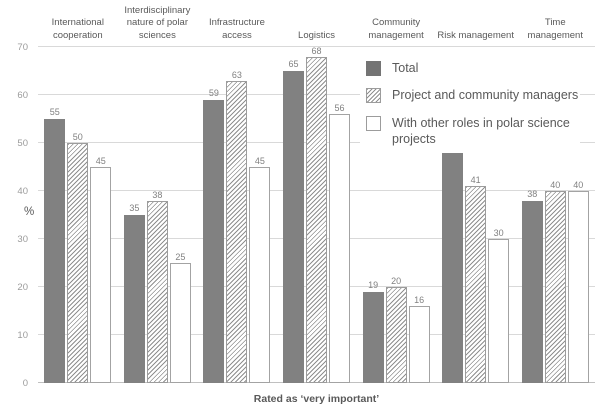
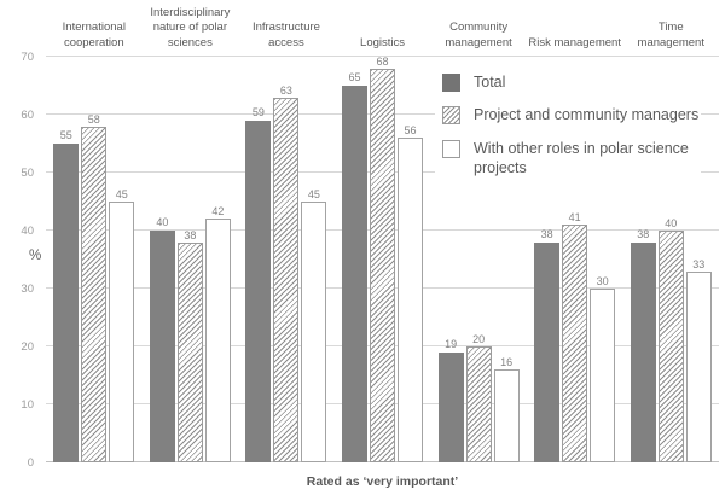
Project and community managers/International cooperation: 50 -> 58
Total/Interdisciplinary nature of polar sciences: 35 -> 40
With other roles in polar science projects/Interdisciplinary nature of polar sciences: 25 -> 42
Total/Risk management: 65 -> 38
With other roles in polar science projects/Time management: 40 -> 33
